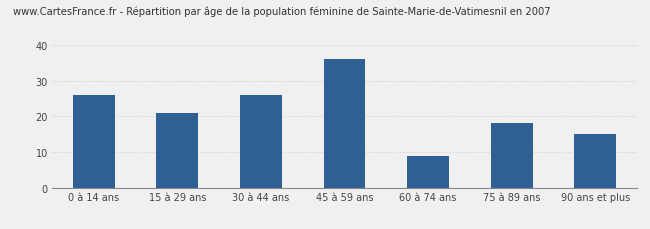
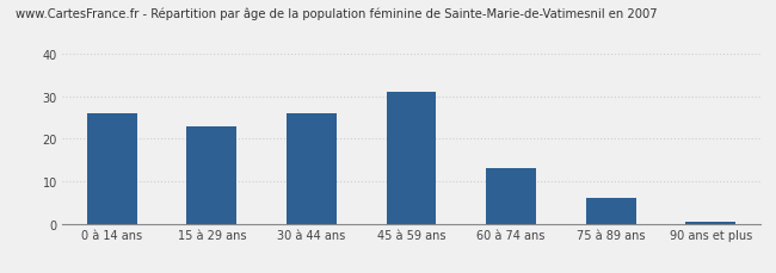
15 à 29 ans: 21.0 -> 23.0
45 à 59 ans: 36.0 -> 31.0
60 à 74 ans: 9.0 -> 13.0
75 à 89 ans: 18.0 -> 6.0
90 ans et plus: 15.0 -> 0.5
